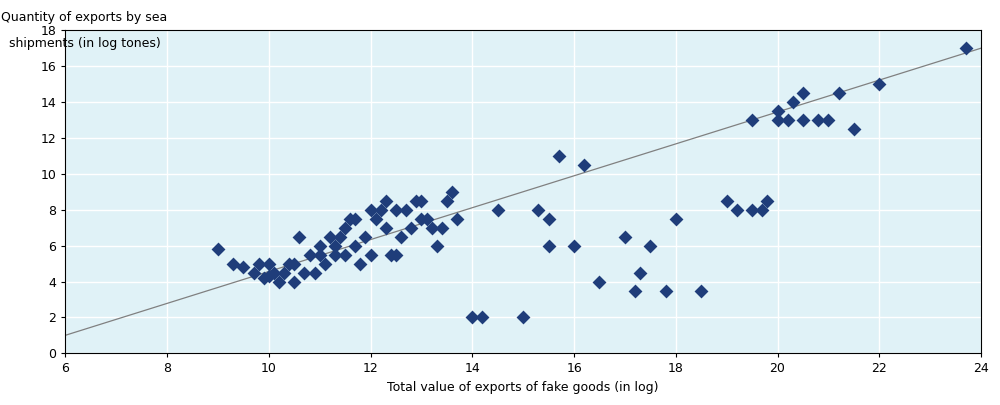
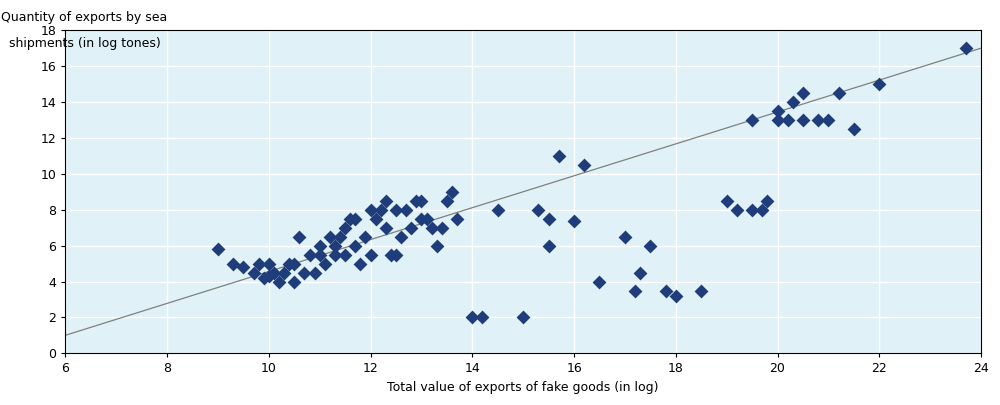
16: 6.0 -> 7.4
18: 7.5 -> 3.2
